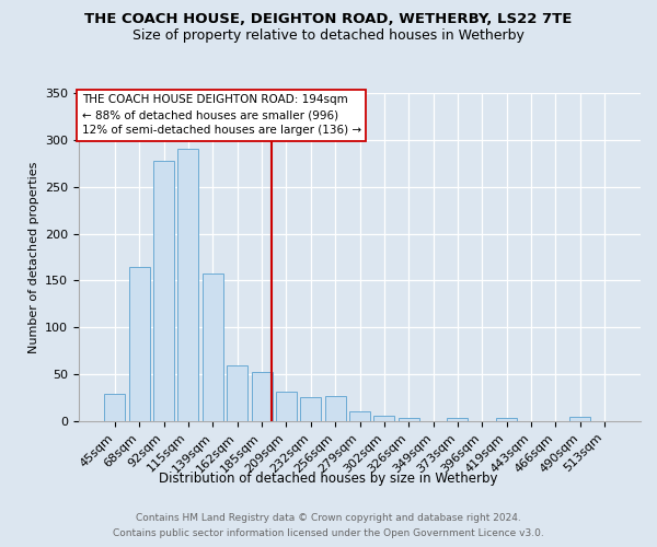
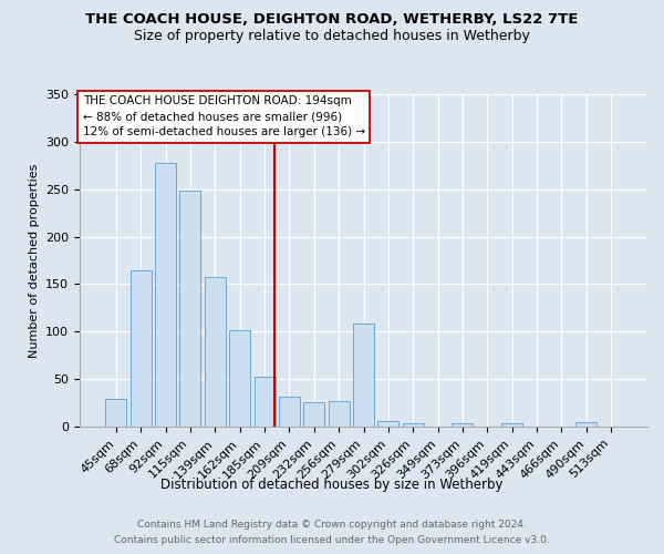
115sqm: 290 -> 248
162sqm: 59 -> 102
279sqm: 11 -> 108
